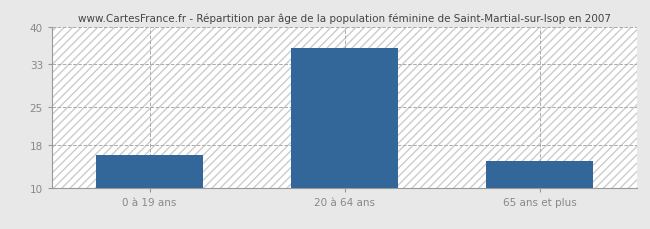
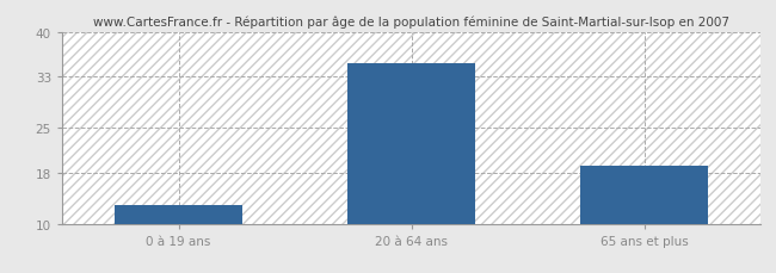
0 à 19 ans: 16 -> 13
20 à 64 ans: 36 -> 35
65 ans et plus: 15 -> 19
